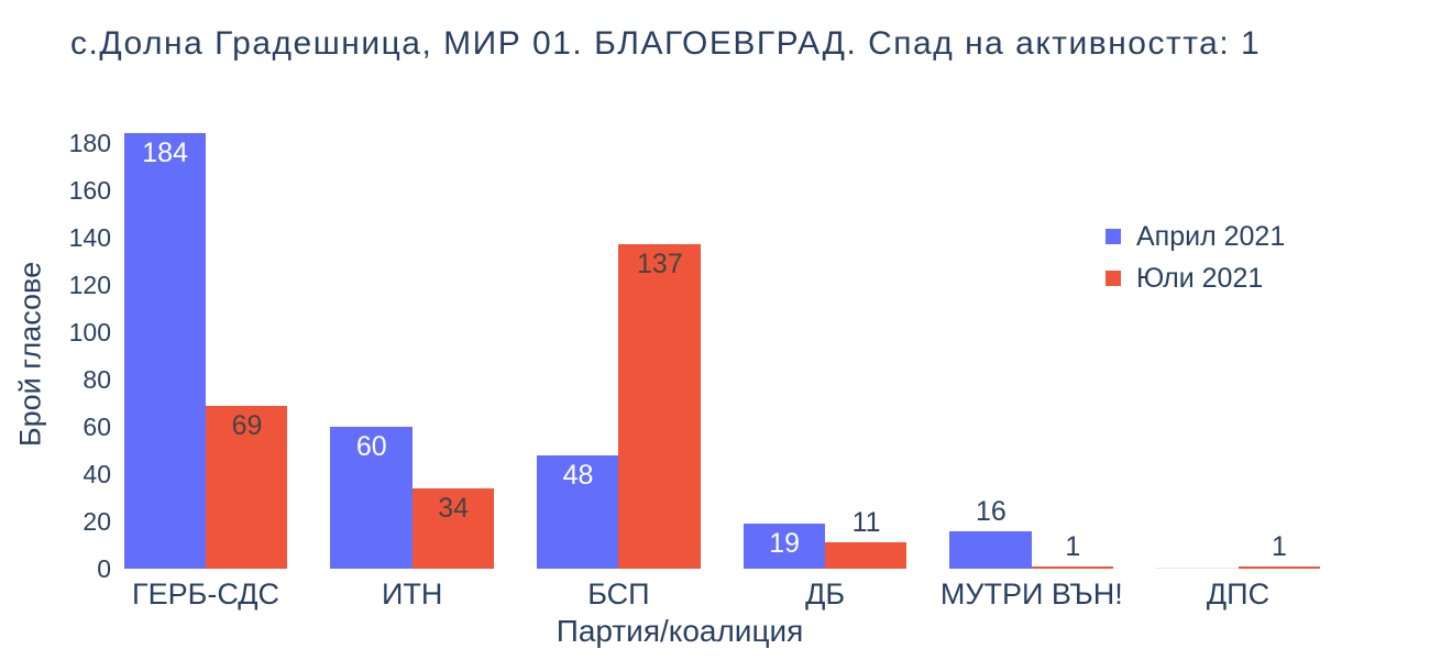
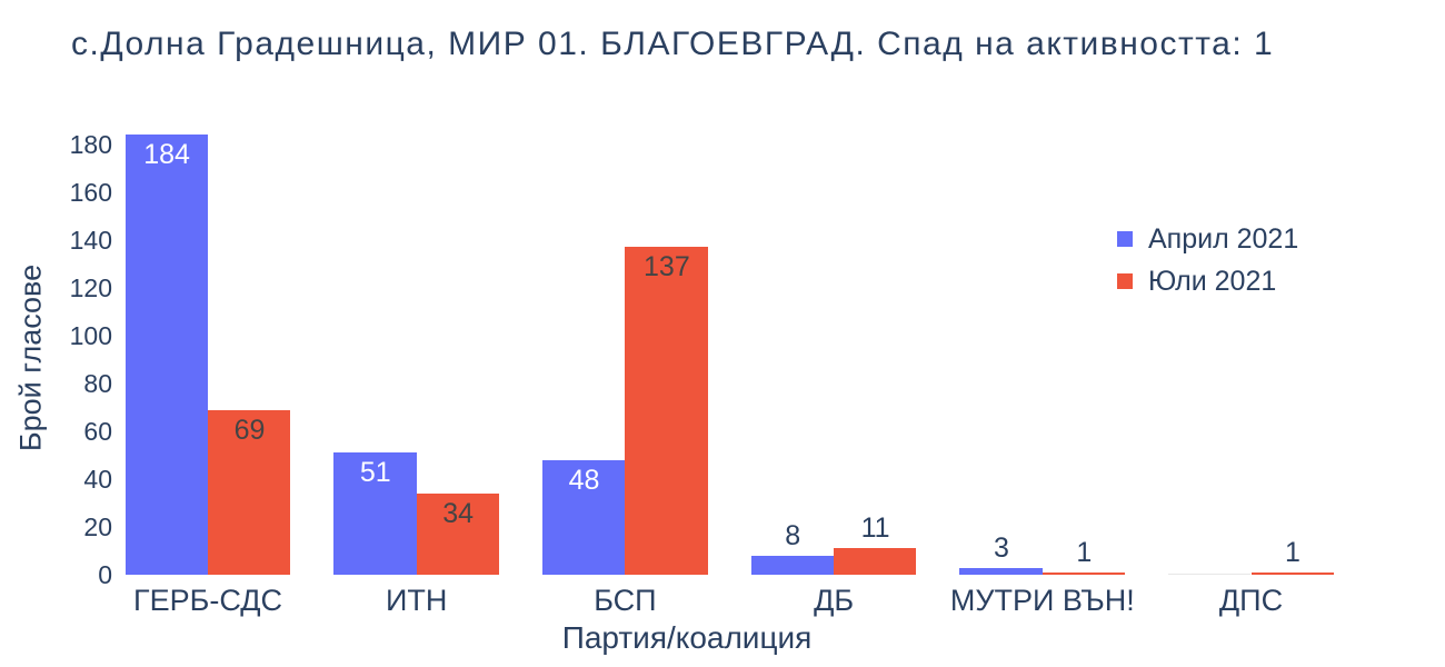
Април 2021/ИТН: 60 -> 51
Април 2021/ДБ: 19 -> 8
Април 2021/МУТРИ ВЪН!: 16 -> 3
